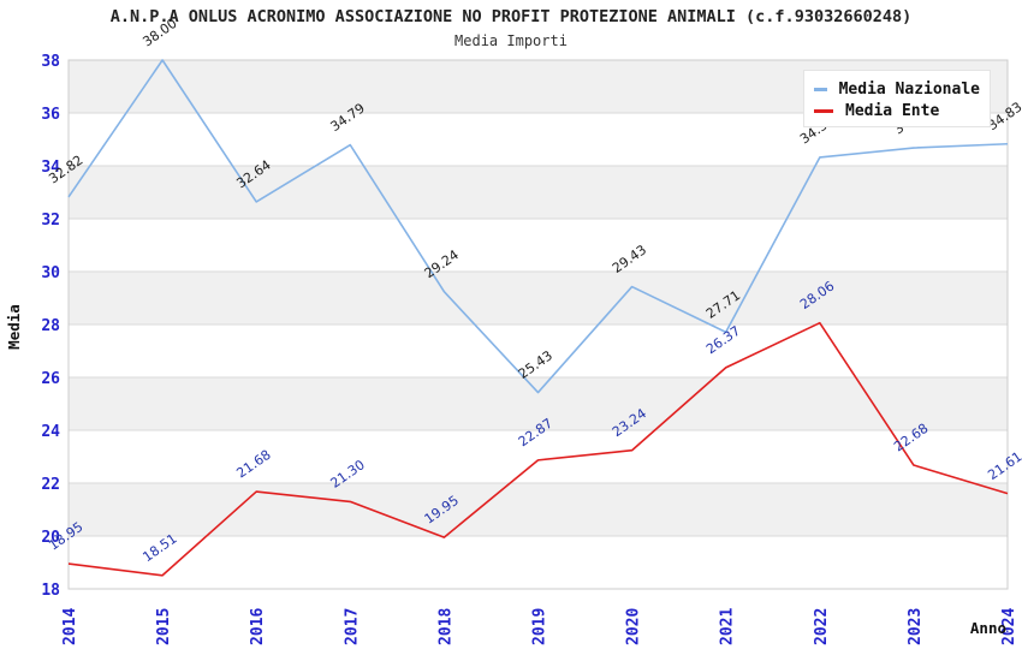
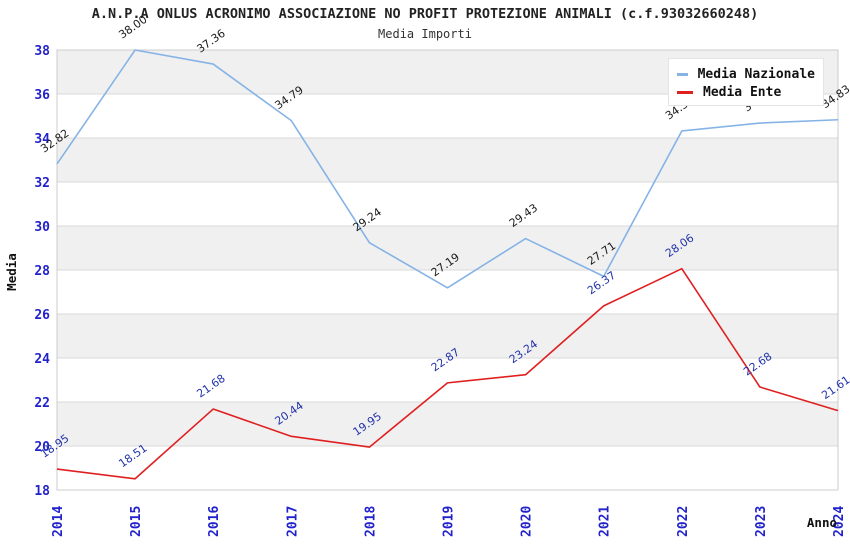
Media Nazionale/2016: 32.64 -> 37.36
Media Ente/2017: 21.30 -> 20.44
Media Nazionale/2019: 25.43 -> 27.19
